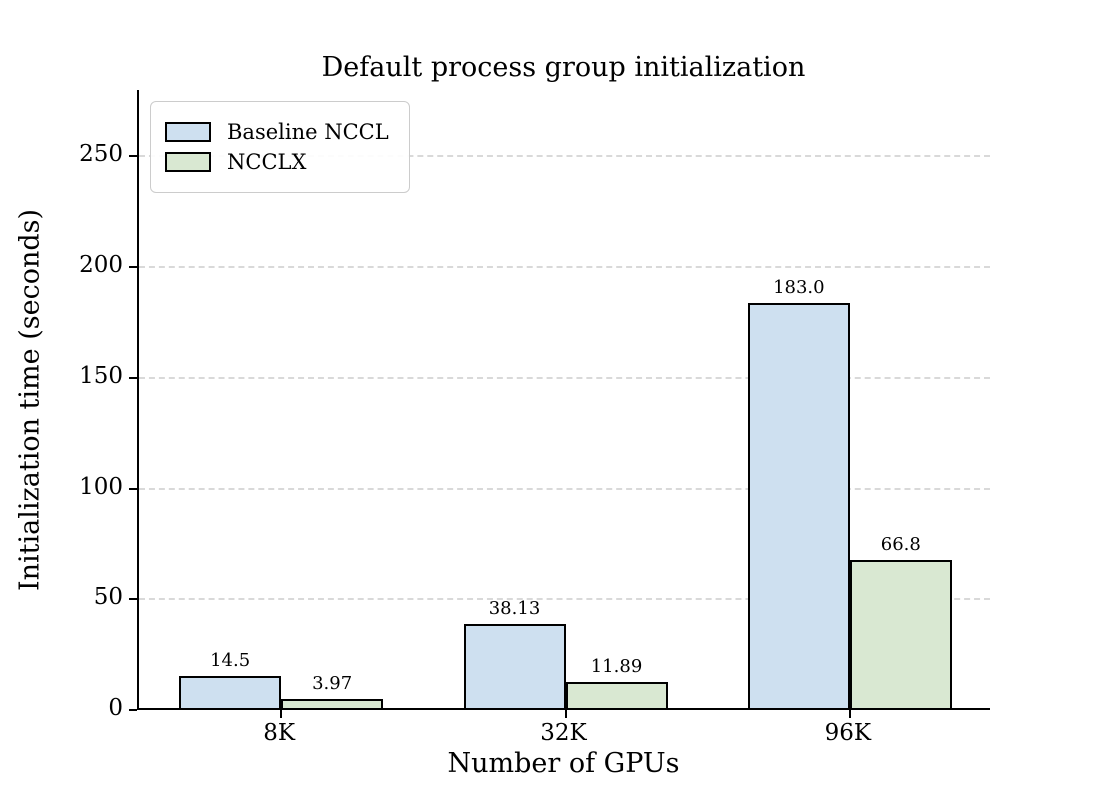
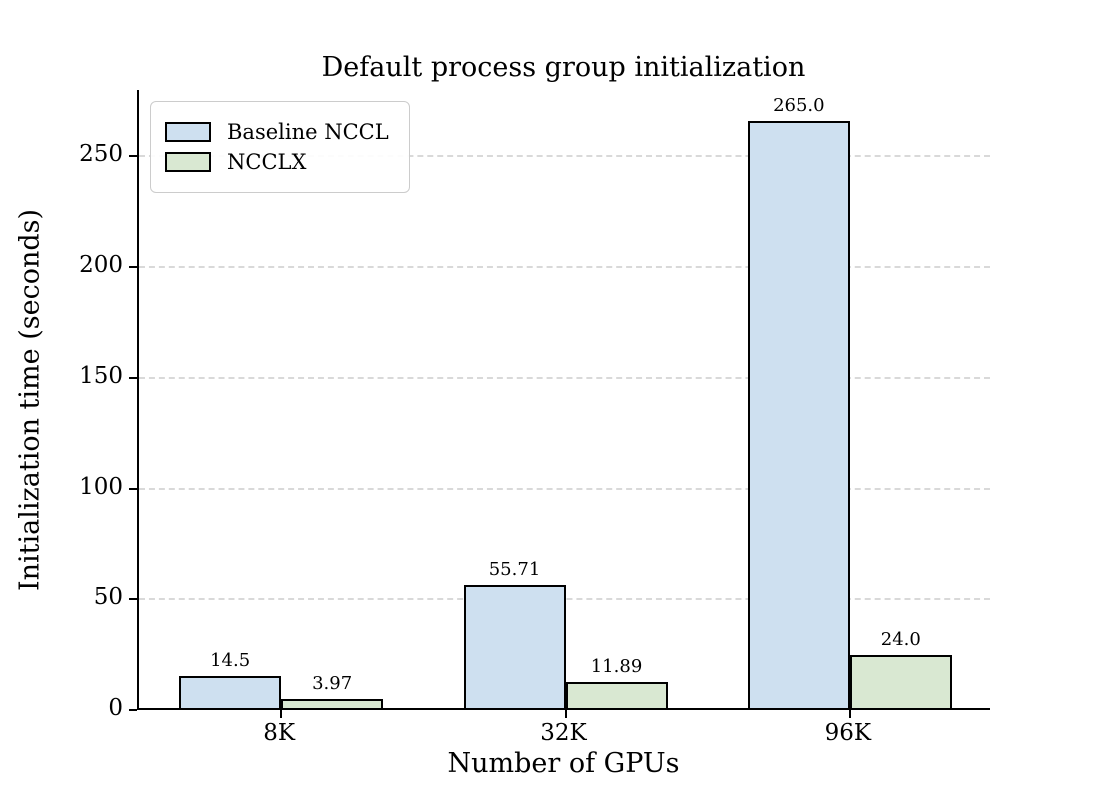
Baseline NCCL/32K: 38.13 -> 55.71
Baseline NCCL/96K: 183.0 -> 265.0
NCCLX/96K: 66.8 -> 24.0
